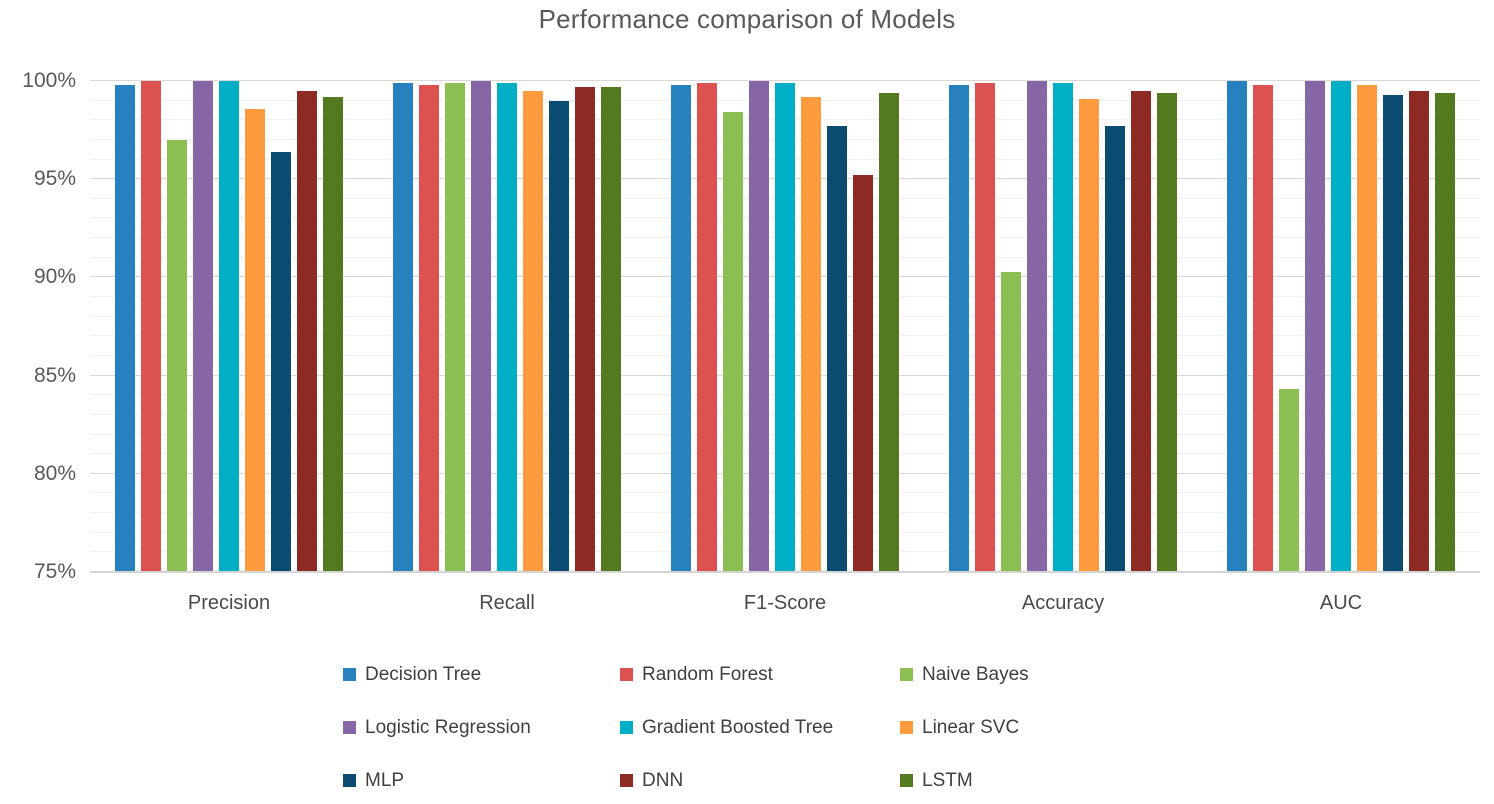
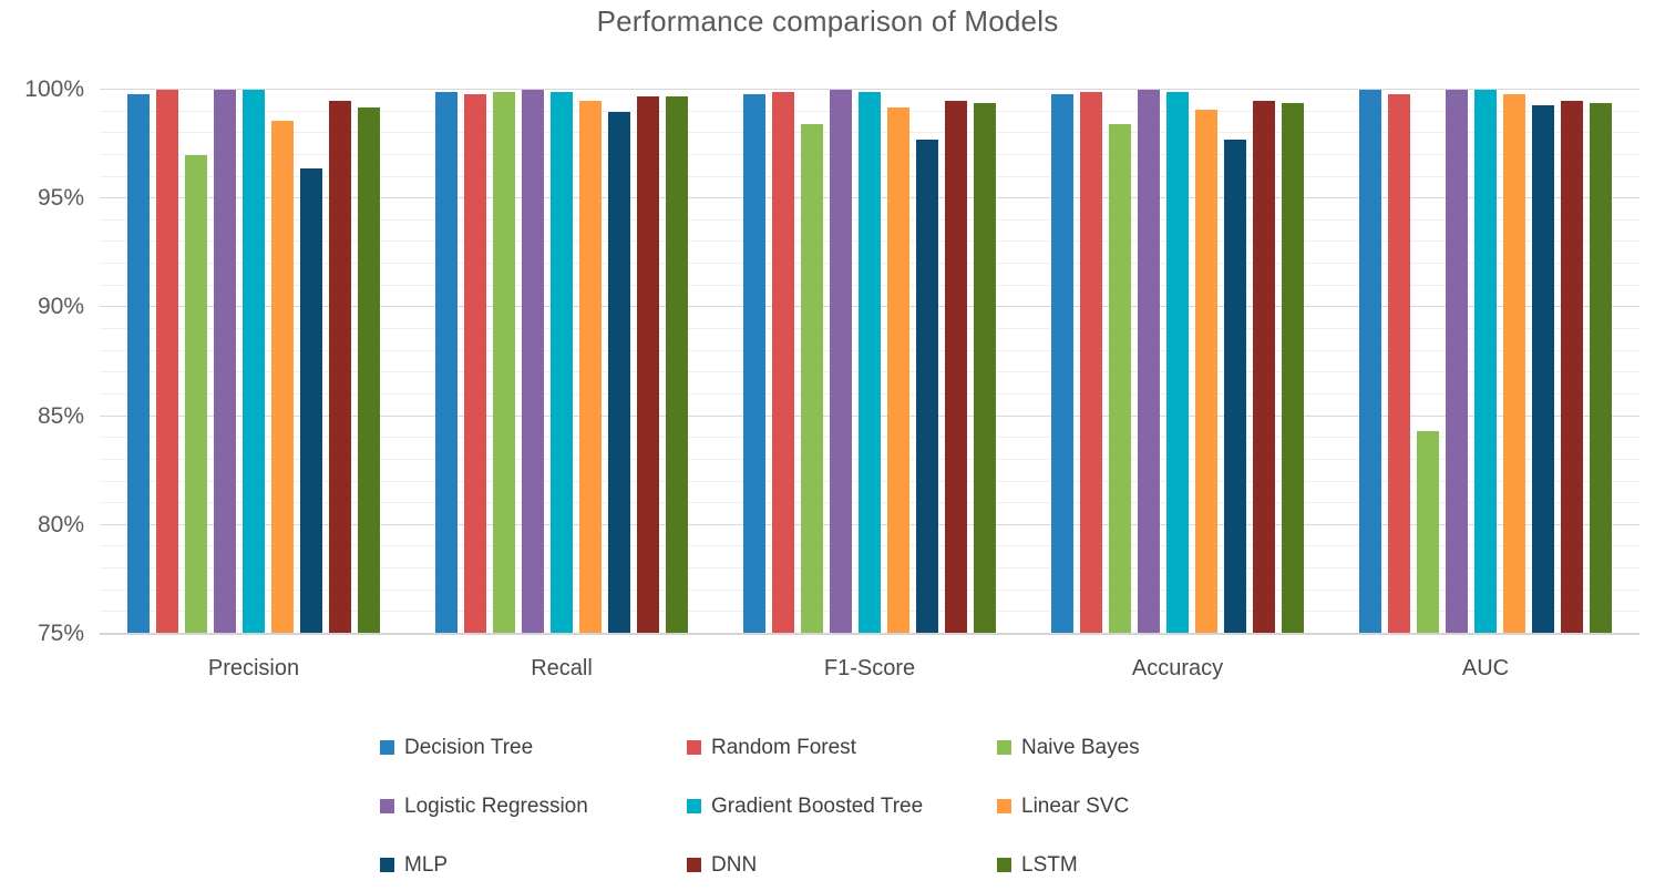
DNN/F1-Score: 95.2% -> 99.5%
Naive Bayes/Accuracy: 90.3% -> 98.4%
